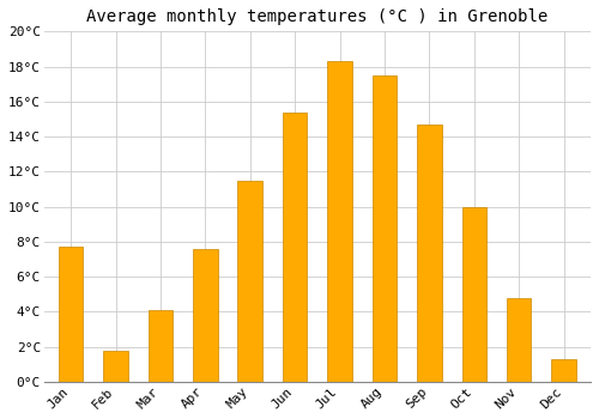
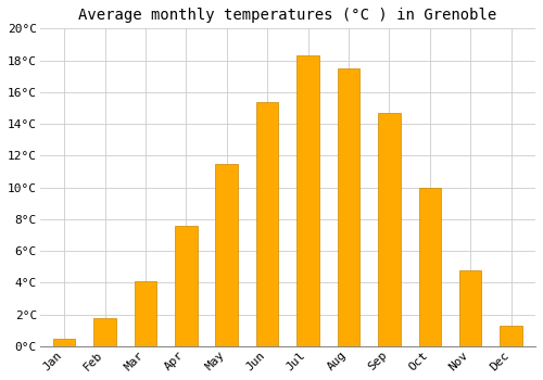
Jan: 7.7°C -> 0.5°C
